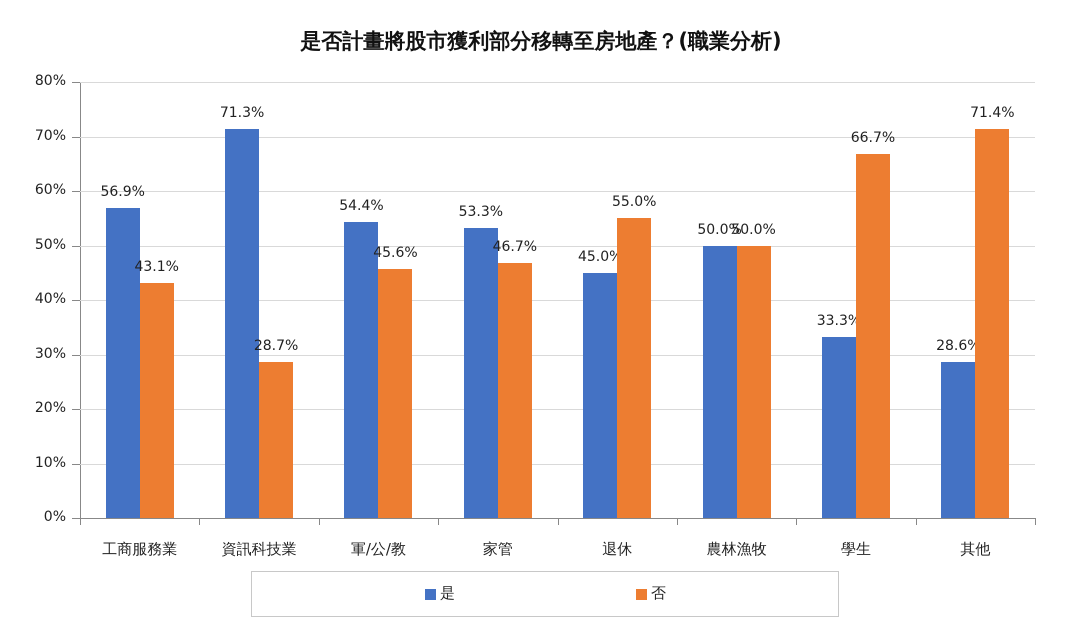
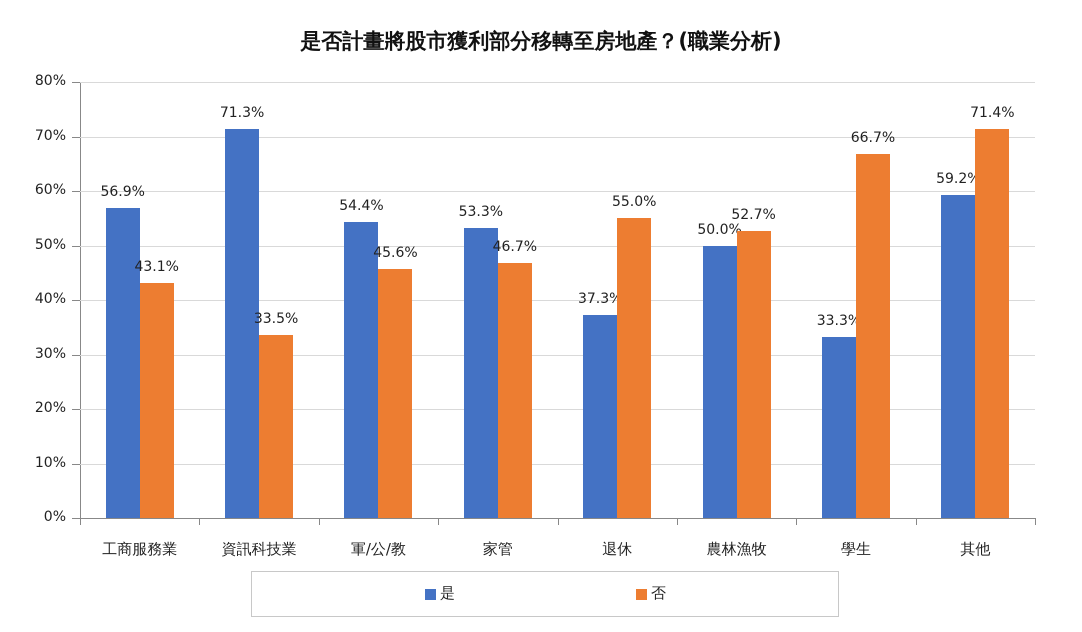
否/資訊科技業: 28.7% -> 33.5%
是/退休: 45.0% -> 37.3%
否/農林漁牧: 50.0% -> 52.7%
是/其他: 28.6% -> 59.2%
